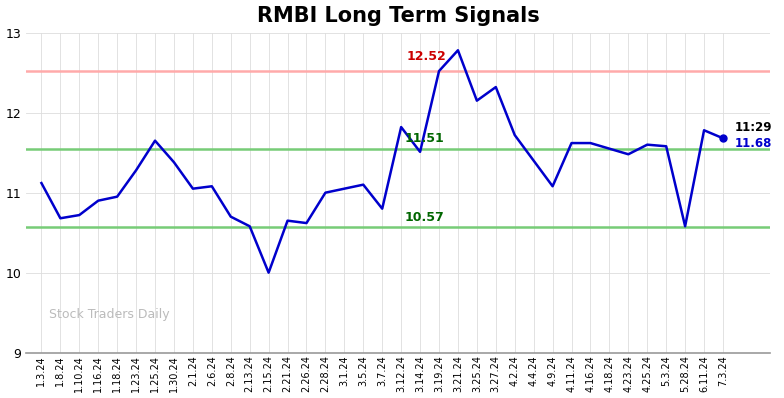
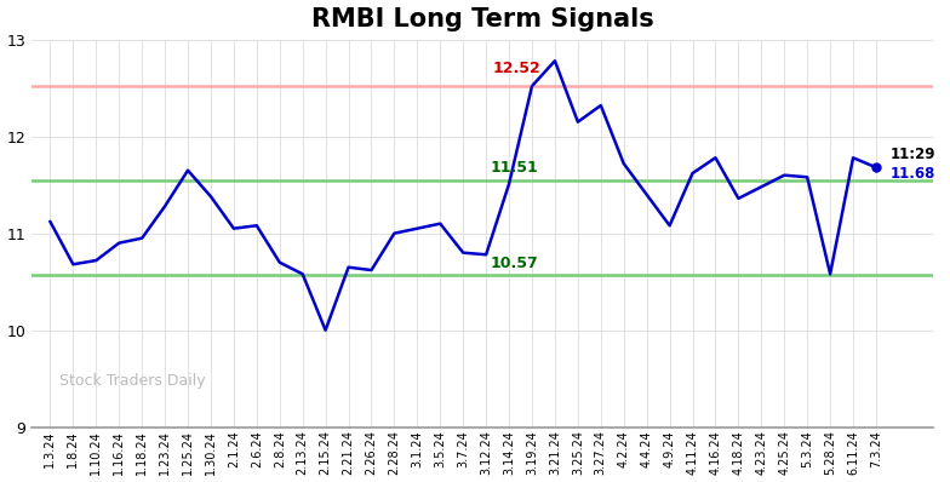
3.12.24: 11.82 -> 10.78
4.16.24: 11.62 -> 11.78
4.18.24: 11.55 -> 11.36
